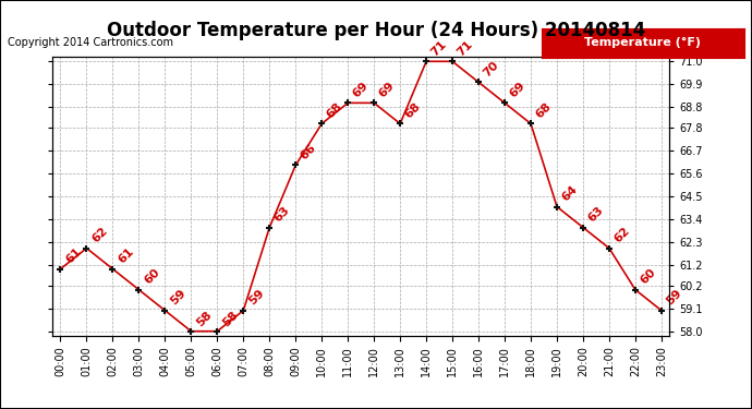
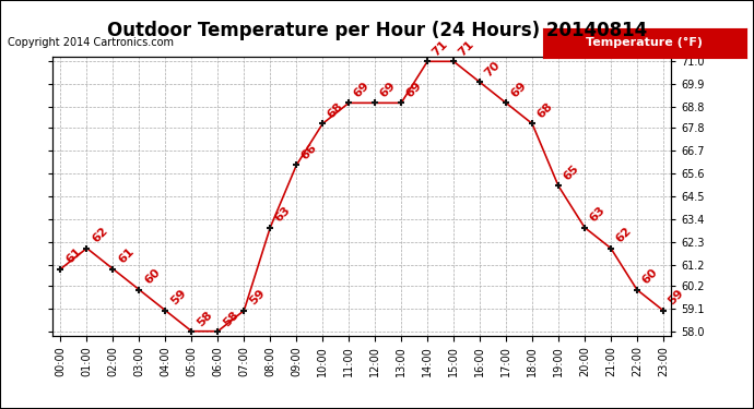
13:00: 68 -> 69
19:00: 64 -> 65
